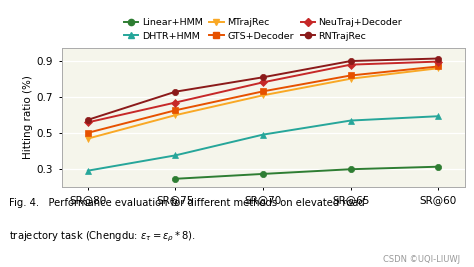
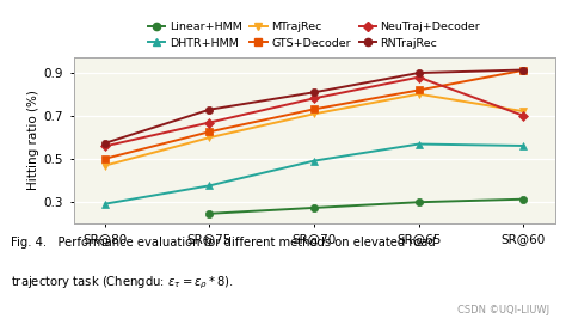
DHTR+HMM/SR@60: 0.59 -> 0.56
MTrajRec/SR@60: 0.86 -> 0.72
GTS+Decoder/SR@60: 0.87 -> 0.91
NeuTraj+Decoder/SR@60: 0.90 -> 0.70
